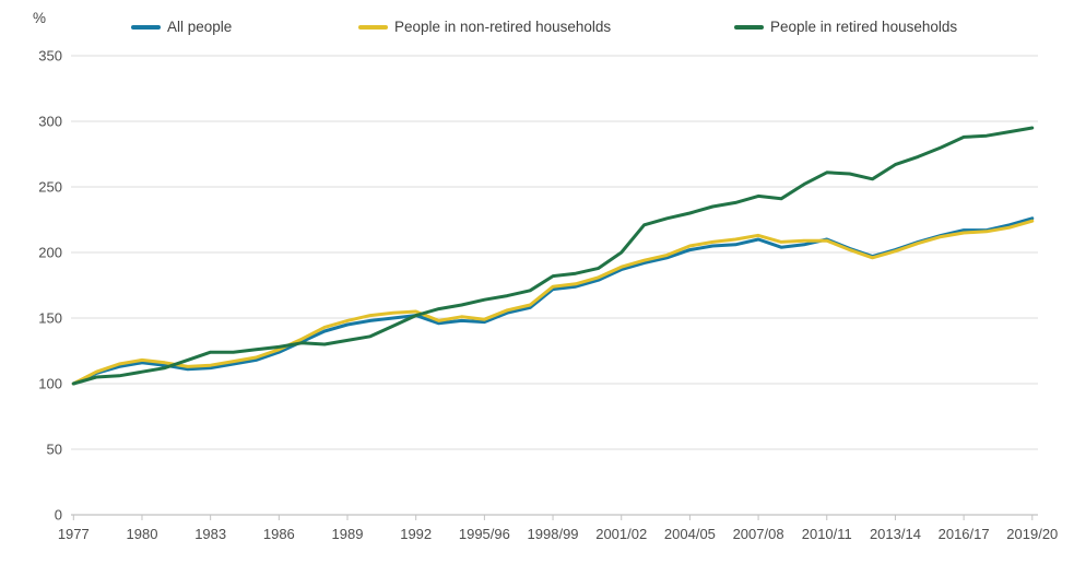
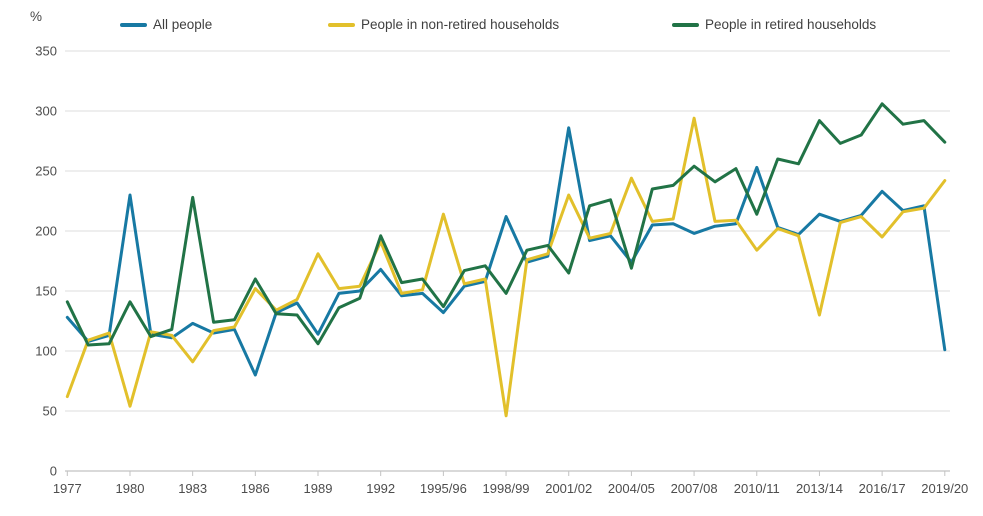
All people/1977: 100 -> 128
People in non-retired households/1977: 100 -> 62
People in retired households/1977: 100 -> 141
All people/1980: 116 -> 230
People in non-retired households/1980: 118 -> 54
People in retired households/1980: 109 -> 141
All people/1983: 112 -> 123
People in non-retired households/1983: 114 -> 91
People in retired households/1983: 124 -> 228
All people/1986: 124 -> 80
People in non-retired households/1986: 126 -> 152
People in retired households/1986: 128 -> 160
All people/1989: 145 -> 114
People in non-retired households/1989: 148 -> 181
People in retired households/1989: 133 -> 106
All people/1992: 152 -> 168
People in non-retired households/1992: 155 -> 191
People in retired households/1992: 152 -> 196
All people/1995/96: 147 -> 132
People in non-retired households/1995/96: 149 -> 214
People in retired households/1995/96: 164 -> 137
All people/1998/99: 172 -> 212
People in non-retired households/1998/99: 174 -> 46
People in retired households/1998/99: 182 -> 148
All people/2001/02: 187 -> 286
People in non-retired households/2001/02: 189 -> 230
People in retired households/2001/02: 200 -> 165
All people/2004/05: 202 -> 174
People in non-retired households/2004/05: 205 -> 244
People in retired households/2004/05: 230 -> 169
All people/2007/08: 210 -> 198
People in non-retired households/2007/08: 213 -> 294
People in retired households/2007/08: 243 -> 254
All people/2010/11: 210 -> 253
People in non-retired households/2010/11: 209 -> 184
People in retired households/2010/11: 261 -> 214
All people/2013/14: 202 -> 214
People in non-retired households/2013/14: 201 -> 130
People in retired households/2013/14: 267 -> 292
All people/2016/17: 217 -> 233
People in non-retired households/2016/17: 215 -> 195
People in retired households/2016/17: 288 -> 306
All people/2019/20: 226 -> 101
People in non-retired households/2019/20: 224 -> 242
People in retired households/2019/20: 295 -> 274
